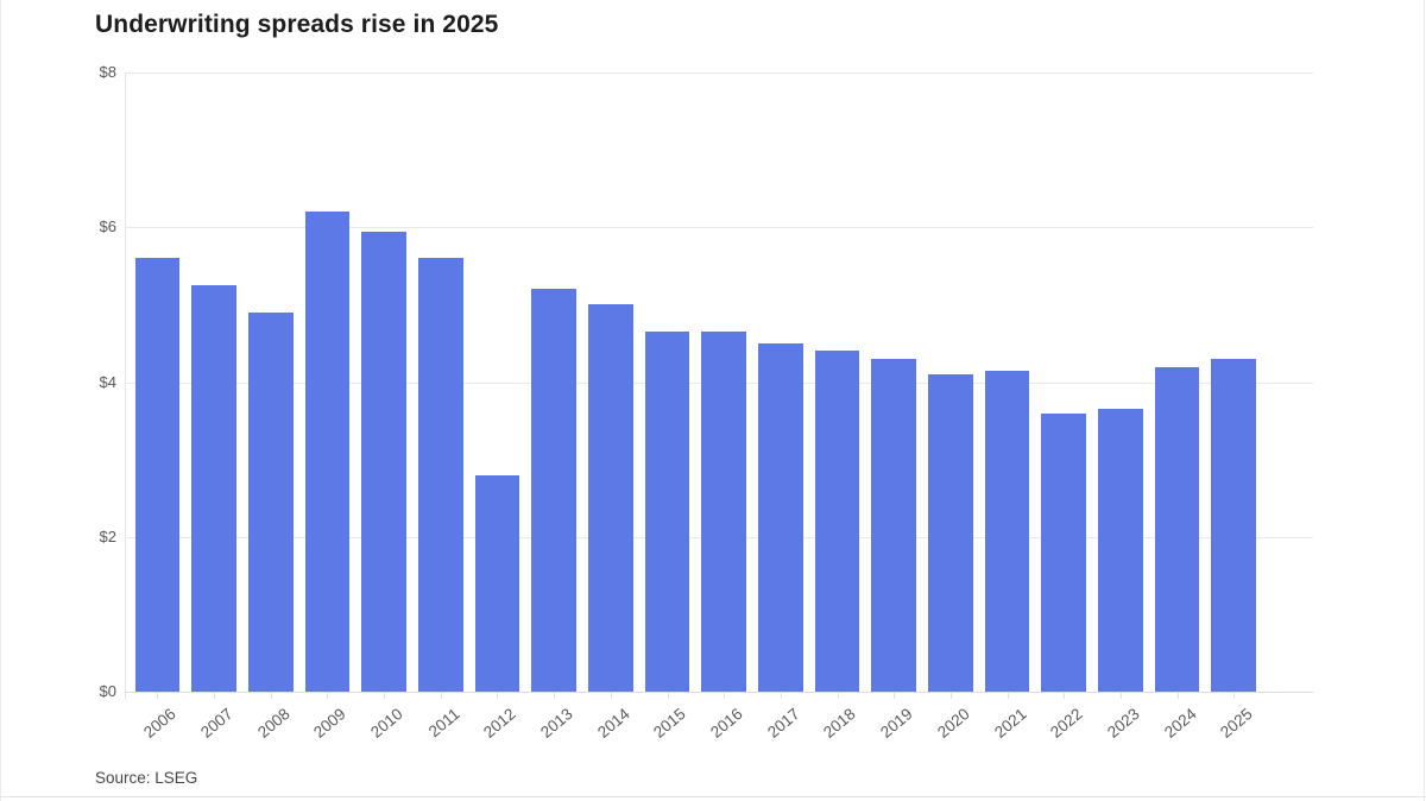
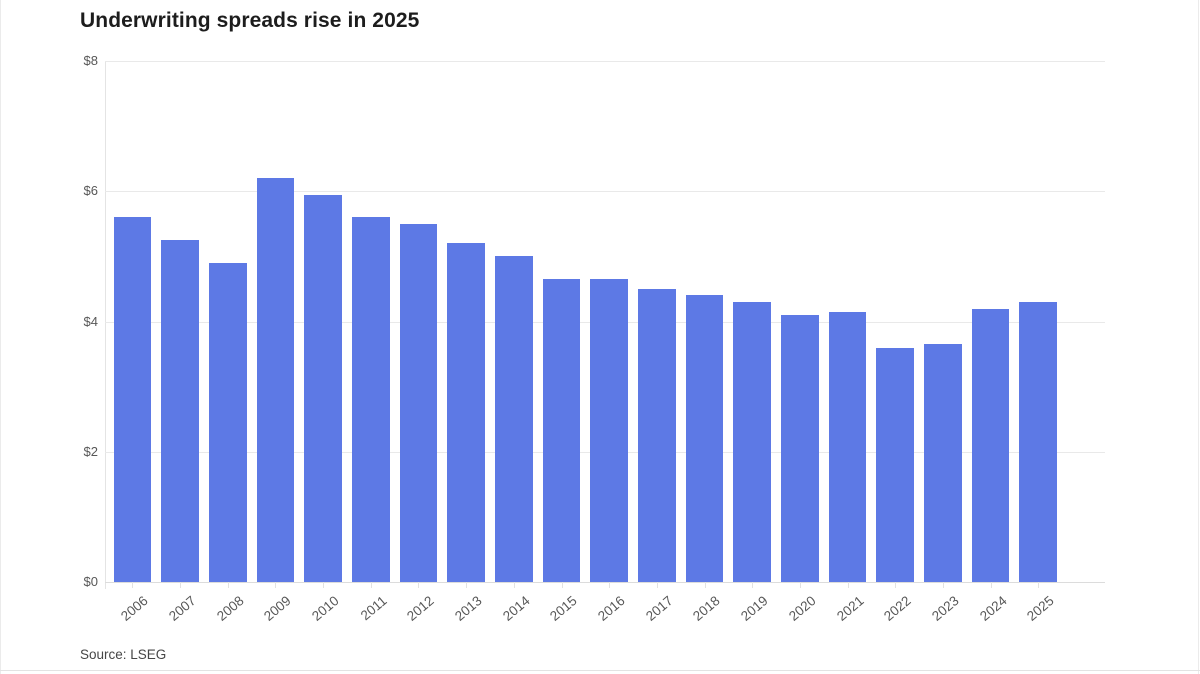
2012: $2.8 -> $5.5
